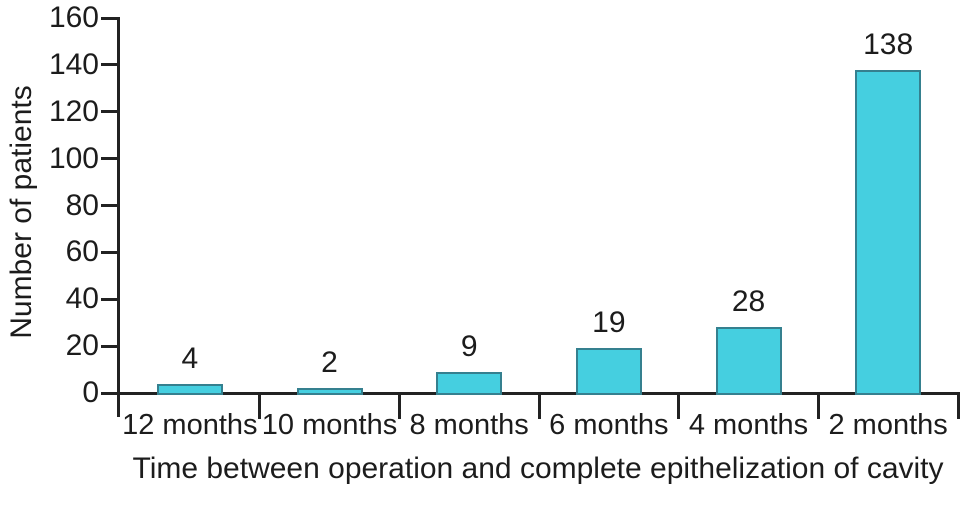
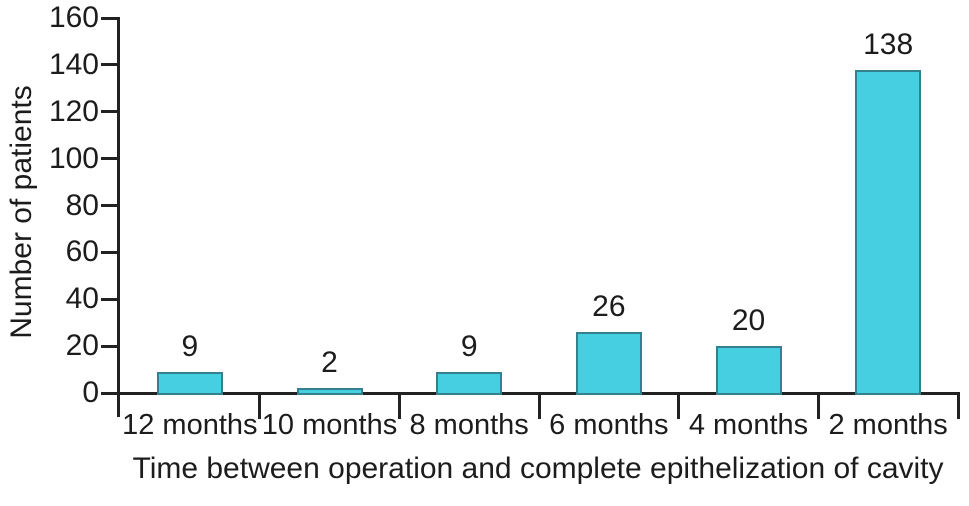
12 months: 4 -> 9
6 months: 19 -> 26
4 months: 28 -> 20
